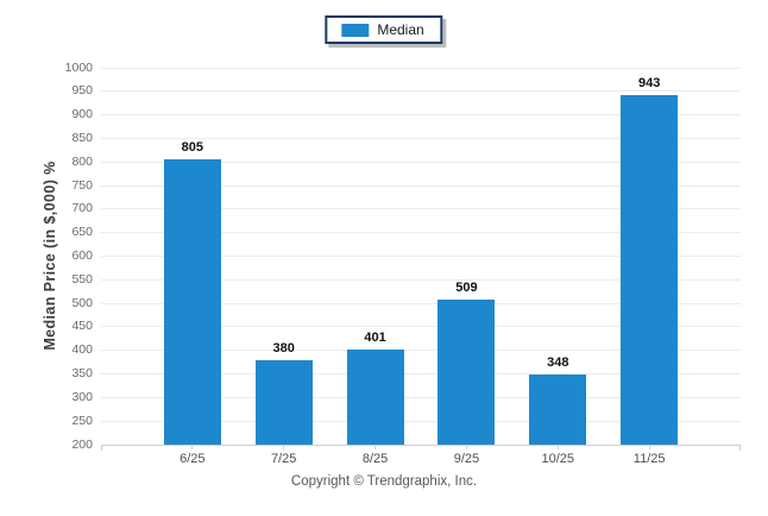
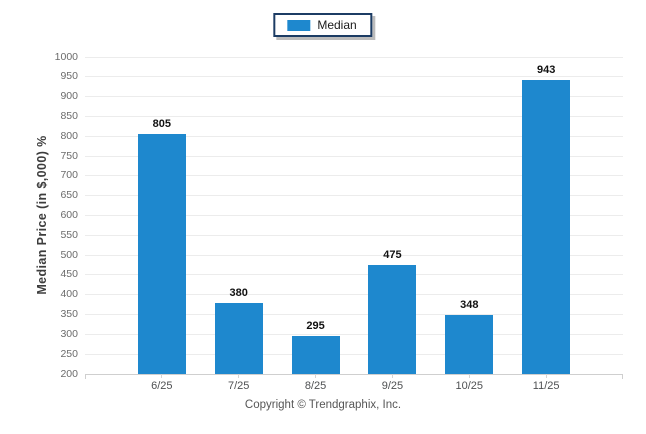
8/25: 401 -> 295
9/25: 509 -> 475
